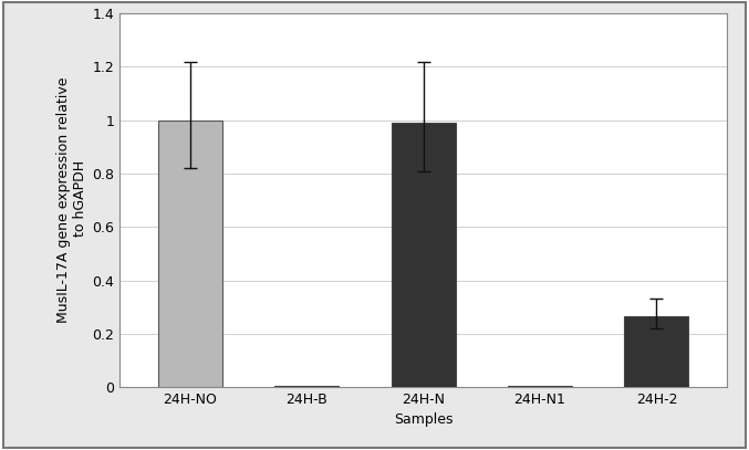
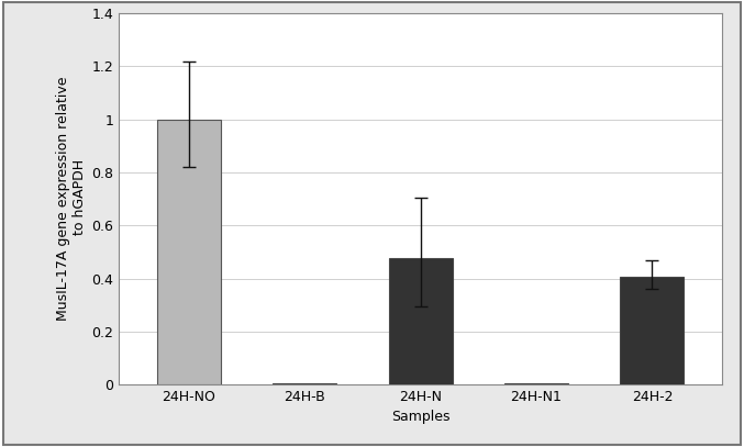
24H-N: 0.990 -> 0.475
24H-2: 0.265 -> 0.405
